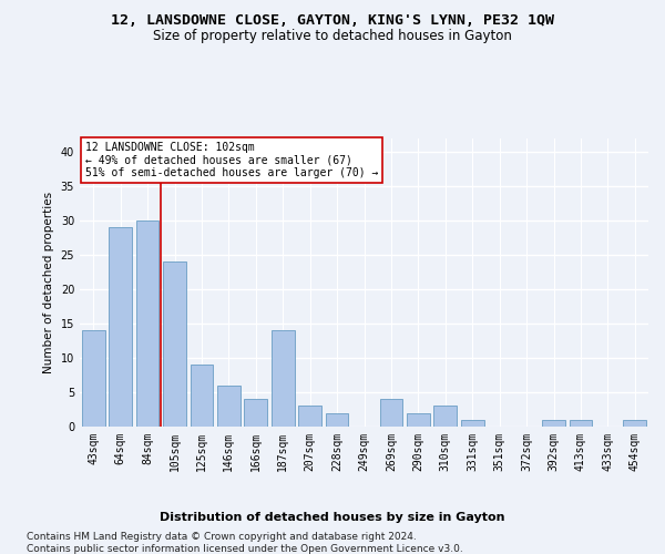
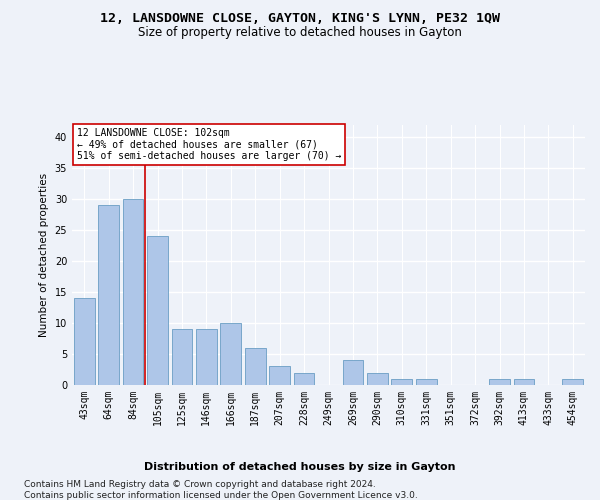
146sqm: 6 -> 9
166sqm: 4 -> 10
187sqm: 14 -> 6
310sqm: 3 -> 1
